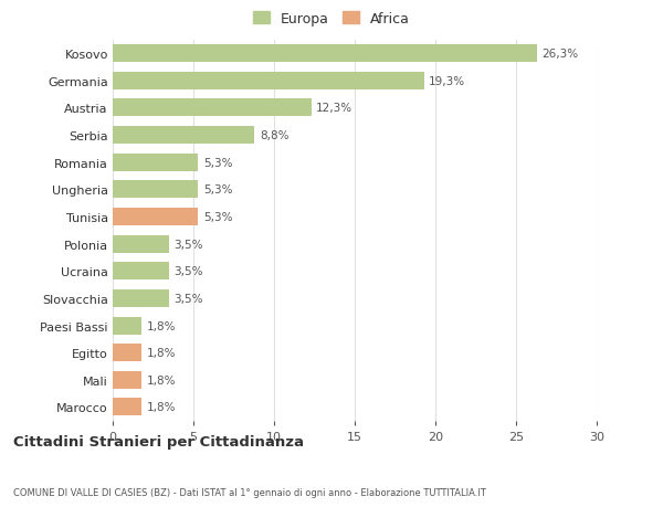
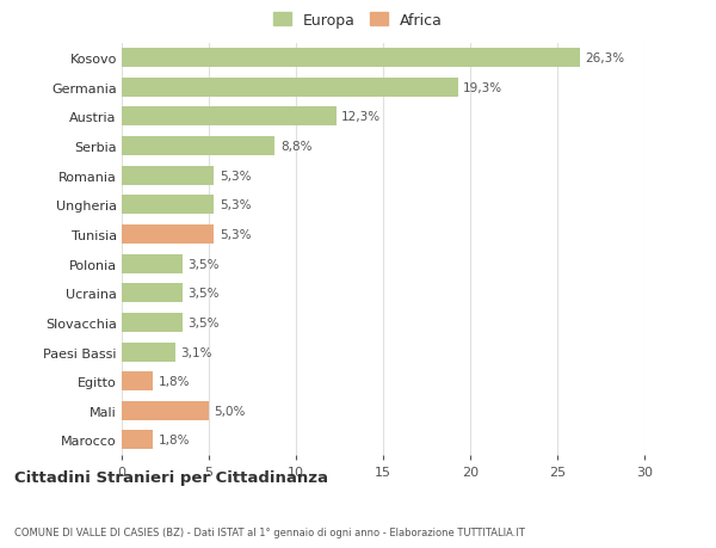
Paesi Bassi: 1,8% -> 3,1%
Mali: 1,8% -> 5,0%
